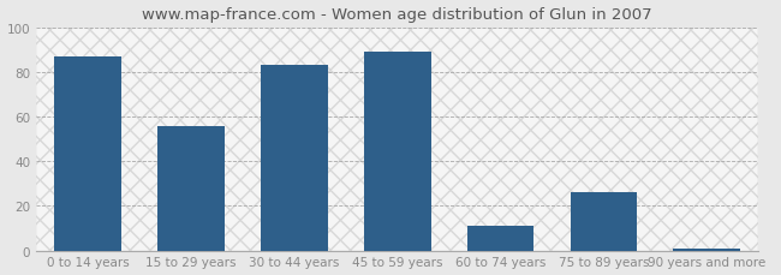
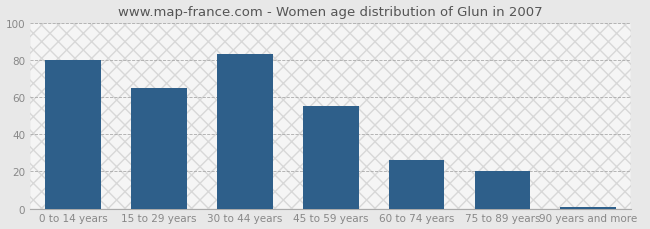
0 to 14 years: 87 -> 80
15 to 29 years: 56 -> 65
45 to 59 years: 89 -> 55
60 to 74 years: 11 -> 26
75 to 89 years: 26 -> 20
